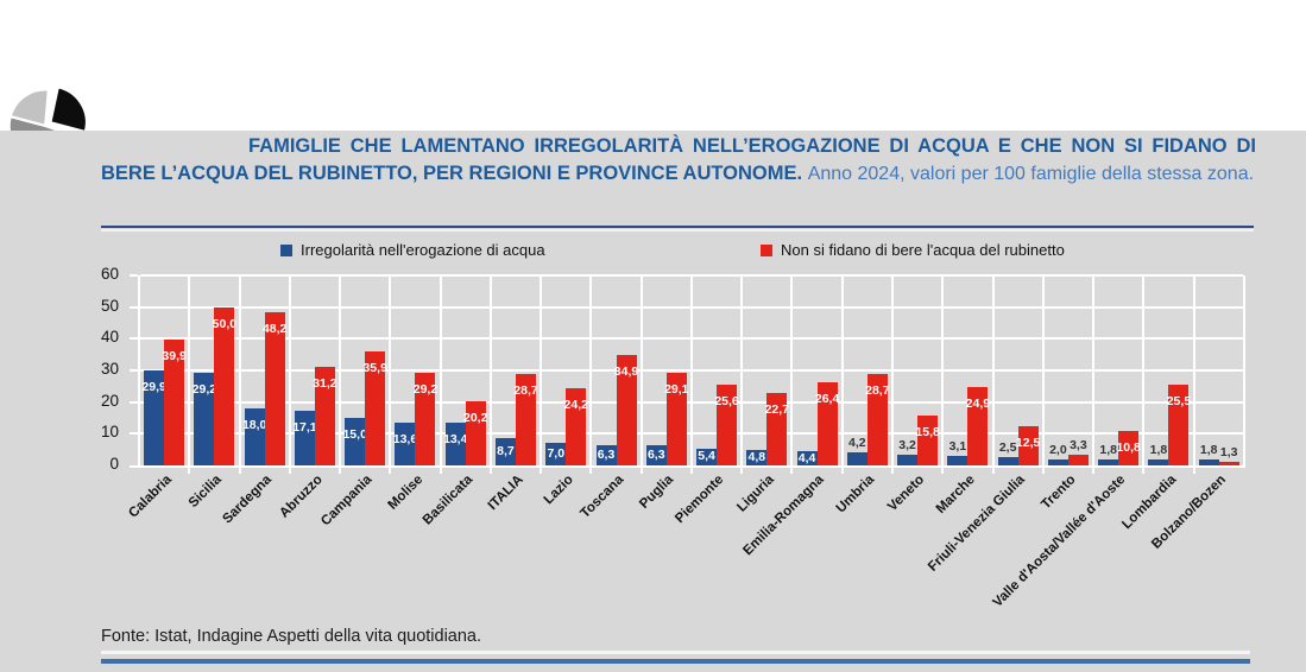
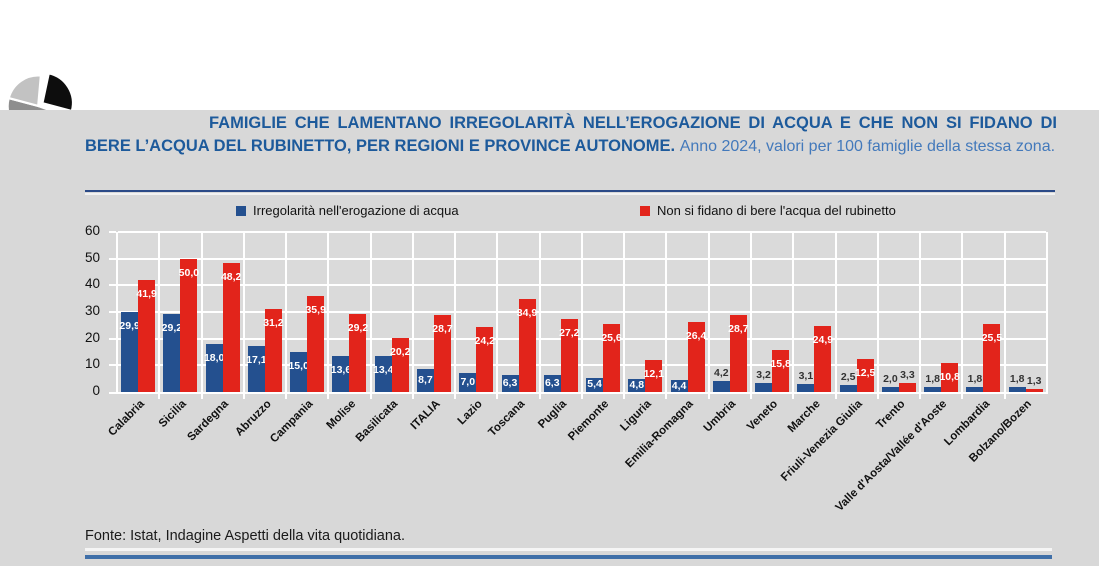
Non si fidano di bere l'acqua del rubinetto/Calabria: 39,9 -> 41,9
Non si fidano di bere l'acqua del rubinetto/Puglia: 29,1 -> 27,2
Non si fidano di bere l'acqua del rubinetto/Liguria: 22,7 -> 12,1
